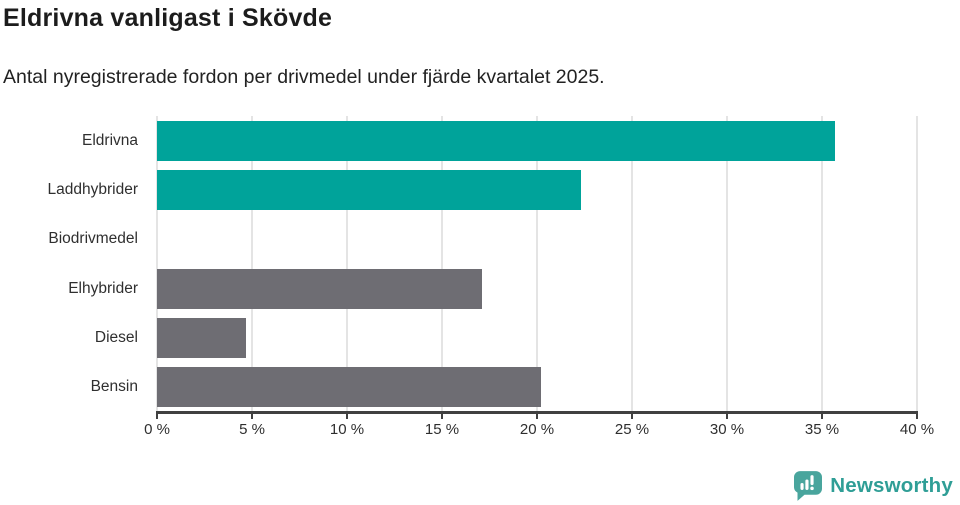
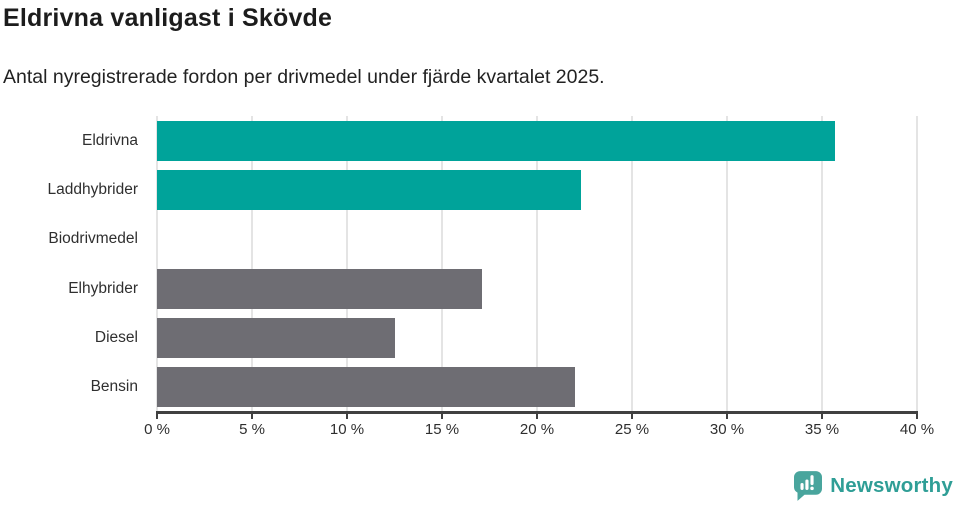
Diesel: 4.7% -> 12.5%
Bensin: 20.2% -> 22.0%
